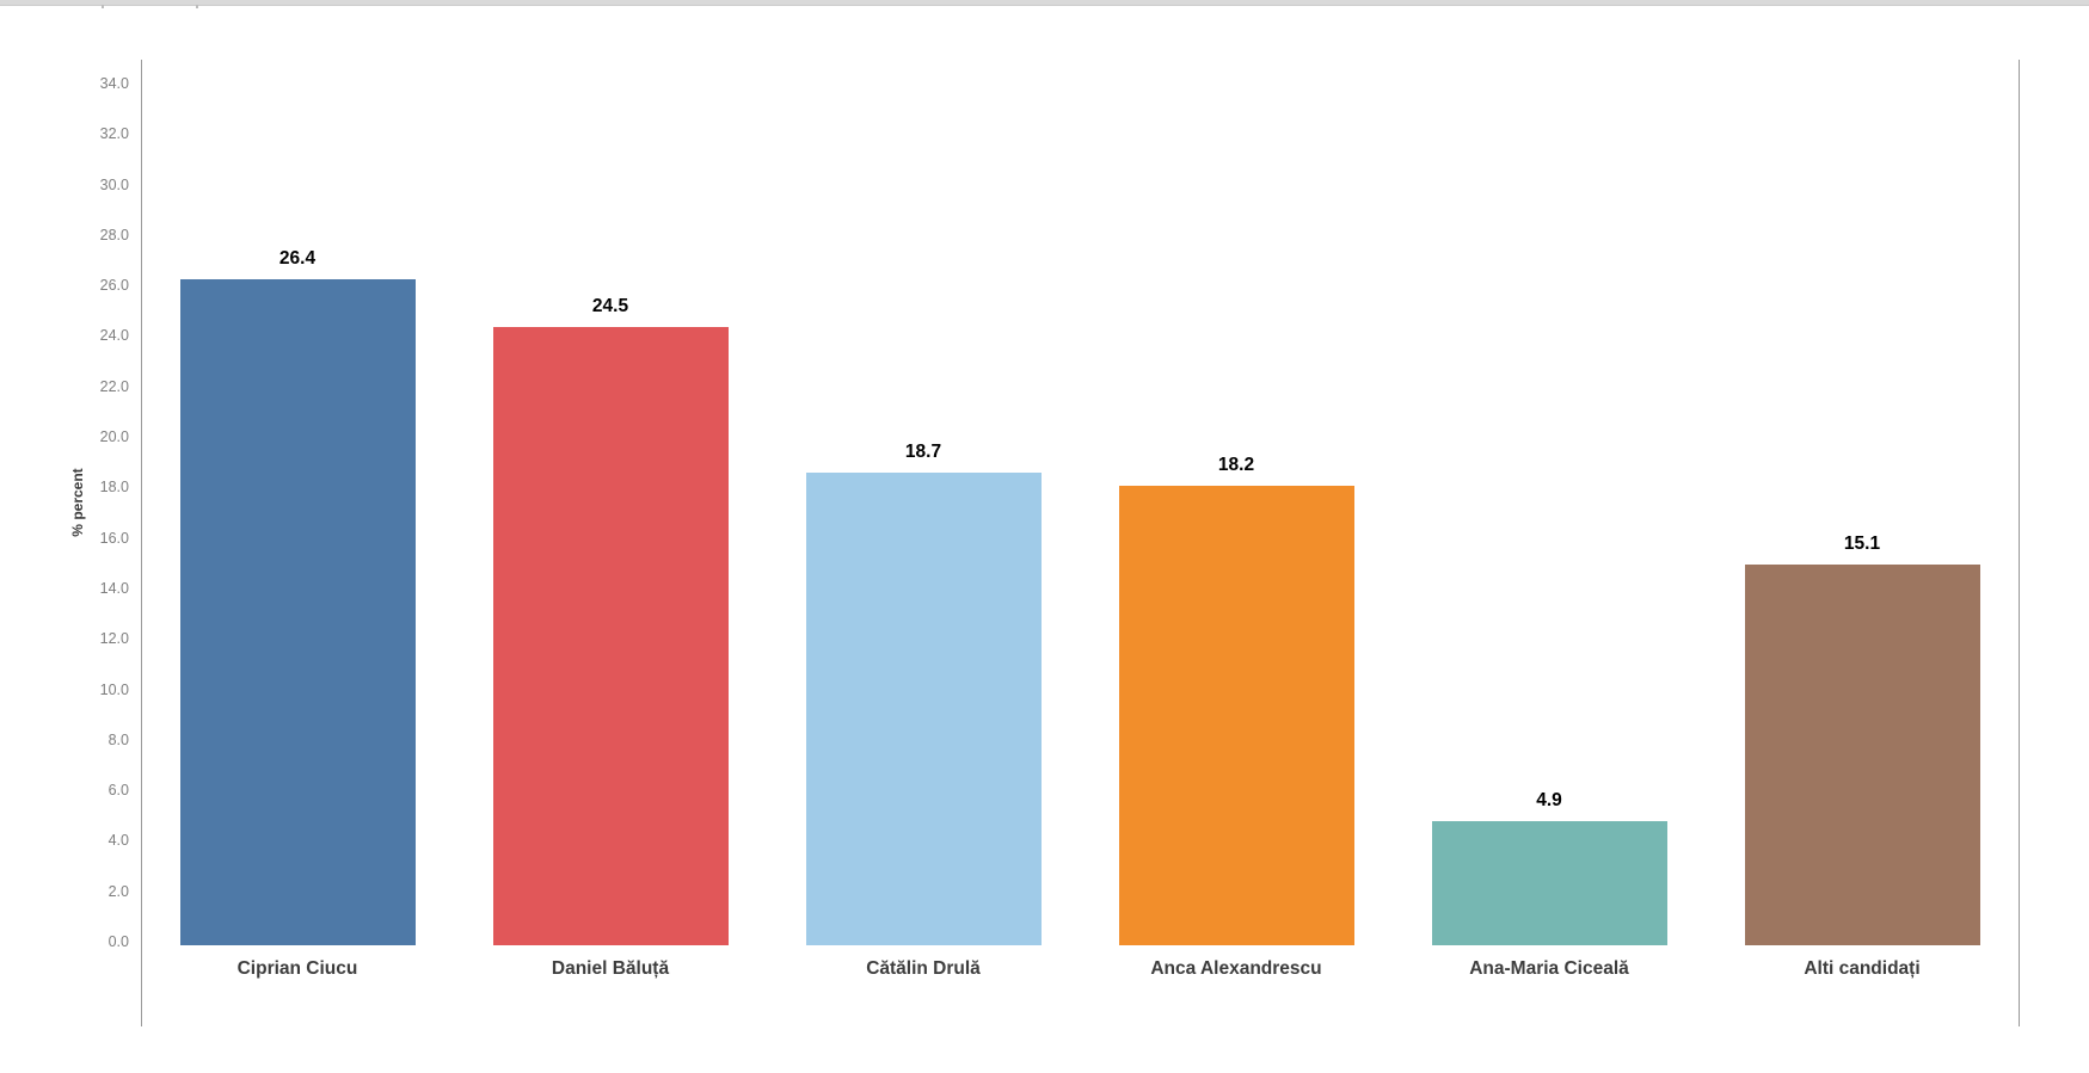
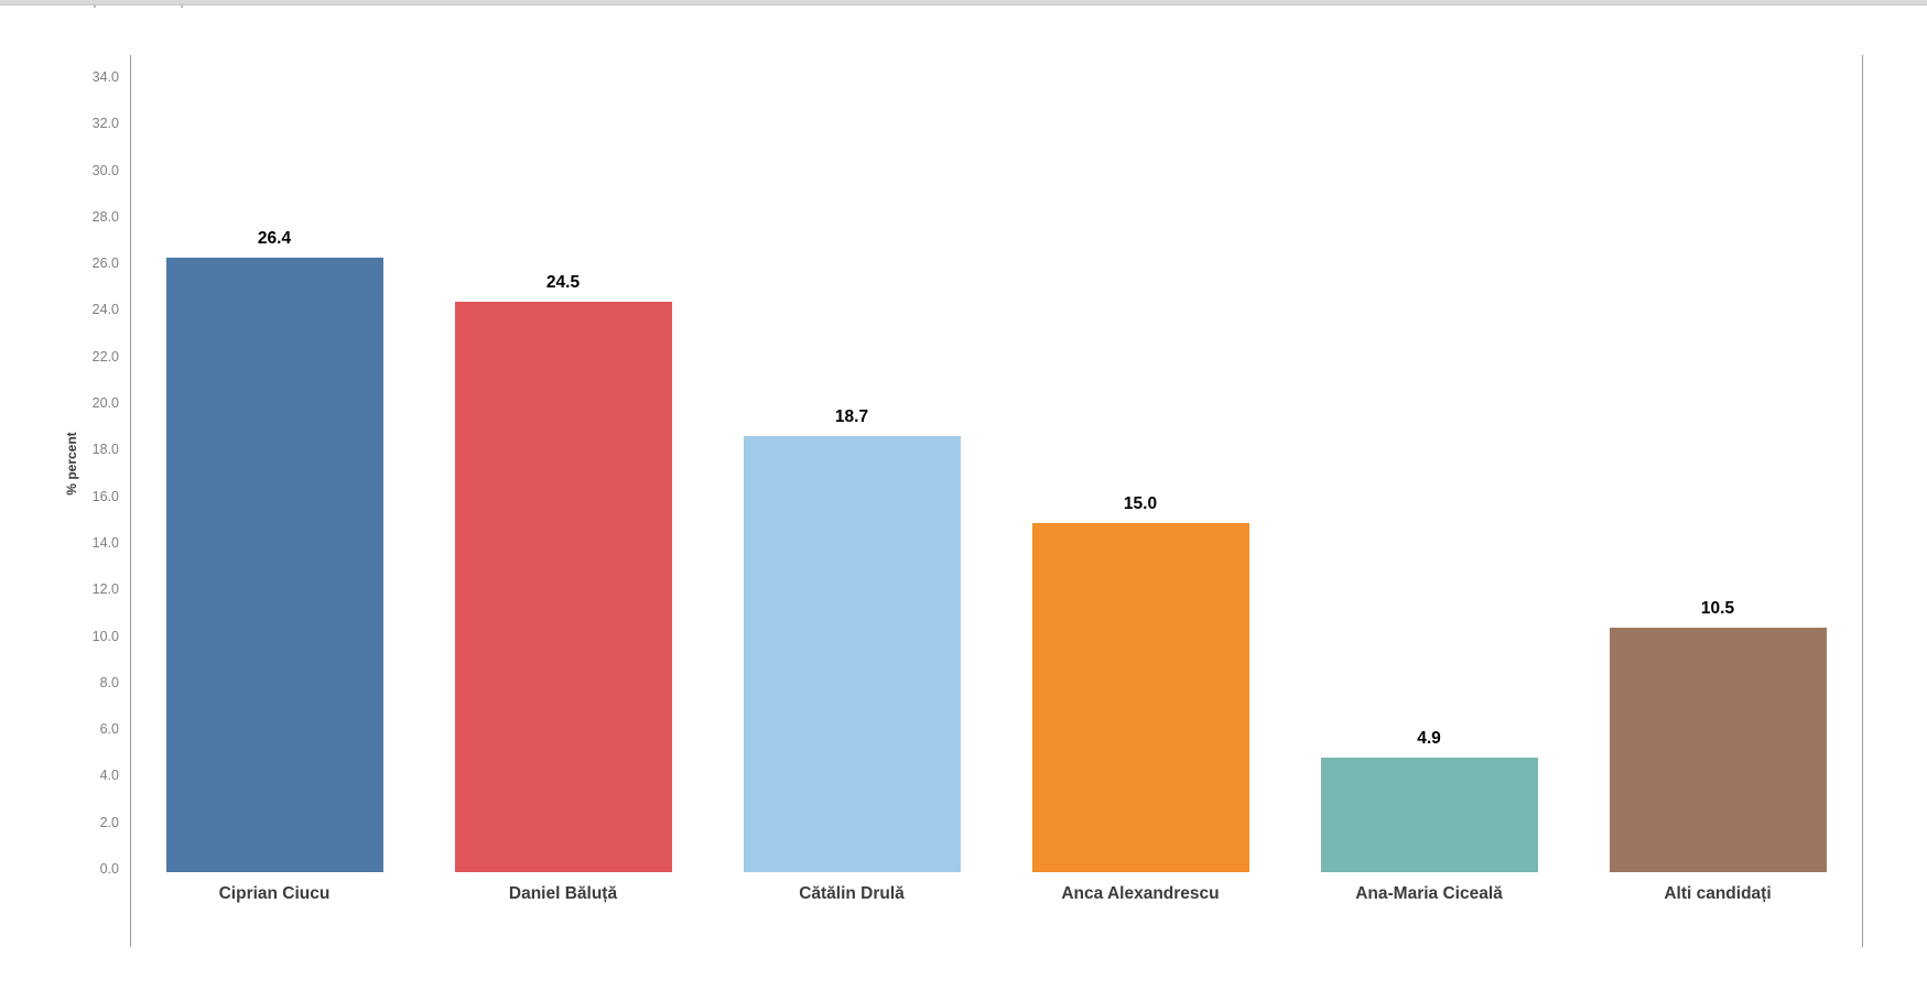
Anca Alexandrescu: 18.2 -> 15.0
Alti candidați: 15.1 -> 10.5
